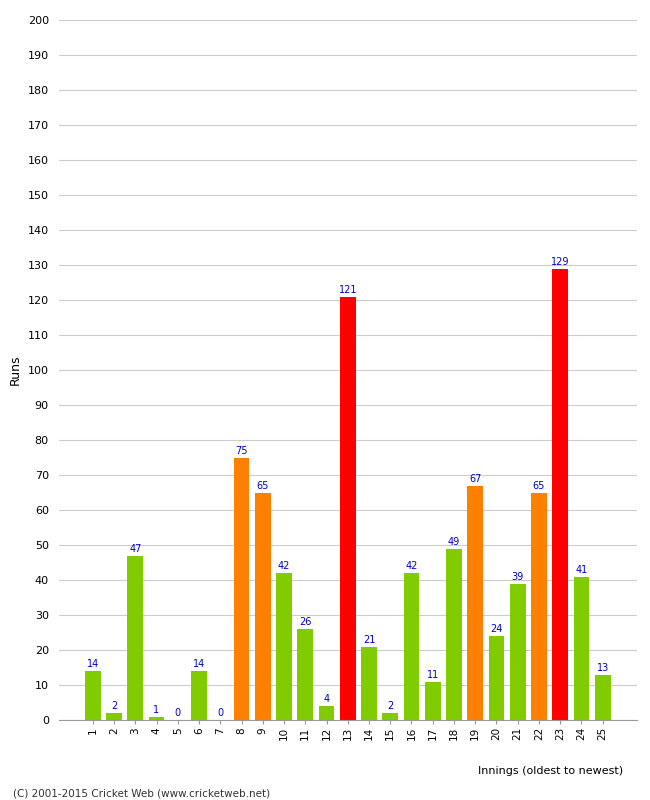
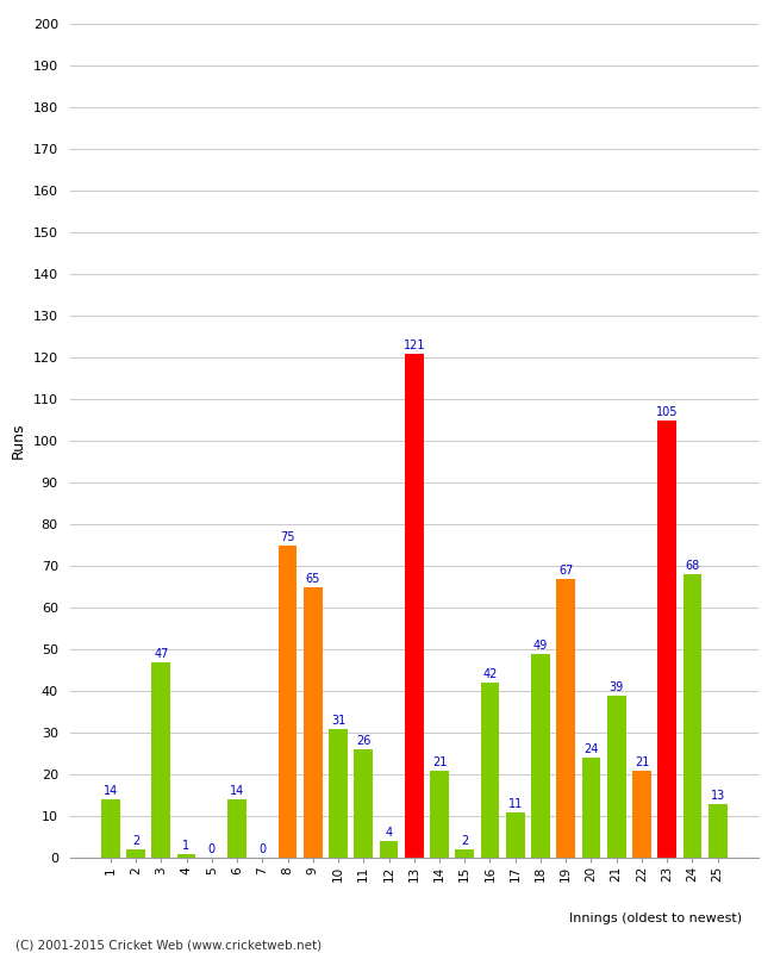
10: 42 -> 31
22: 65 -> 21
23: 129 -> 105
24: 41 -> 68
